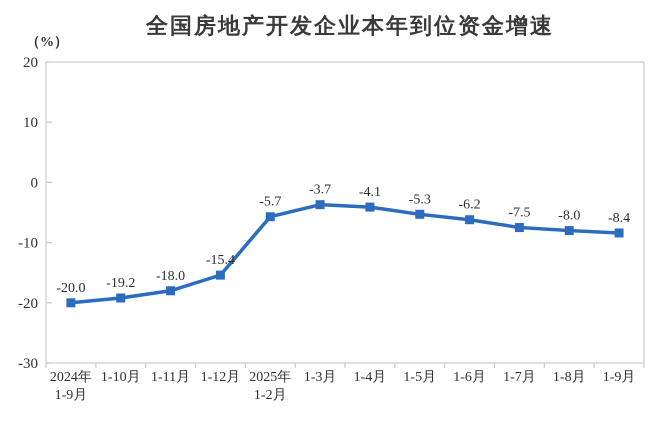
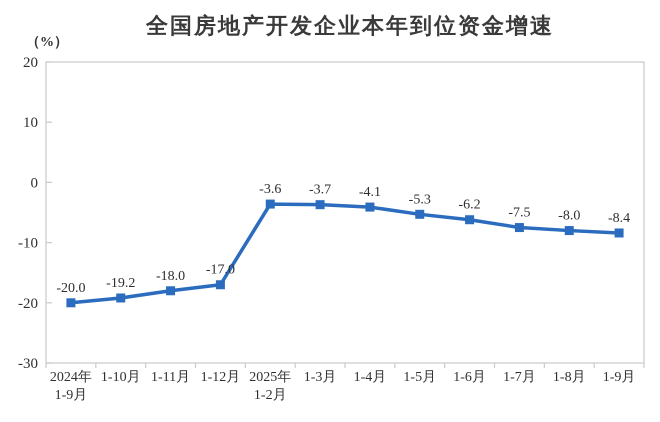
1-12月: -15.4 -> -17.0
2025年 1-2月: -5.7 -> -3.6
